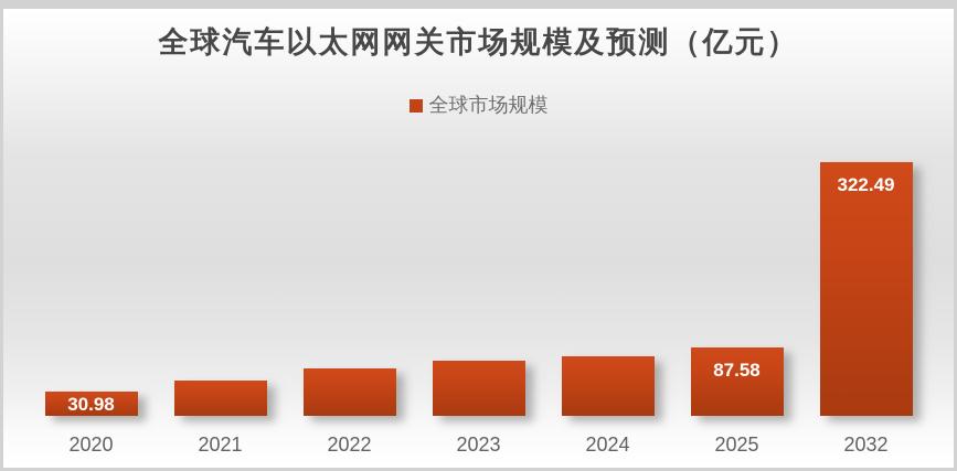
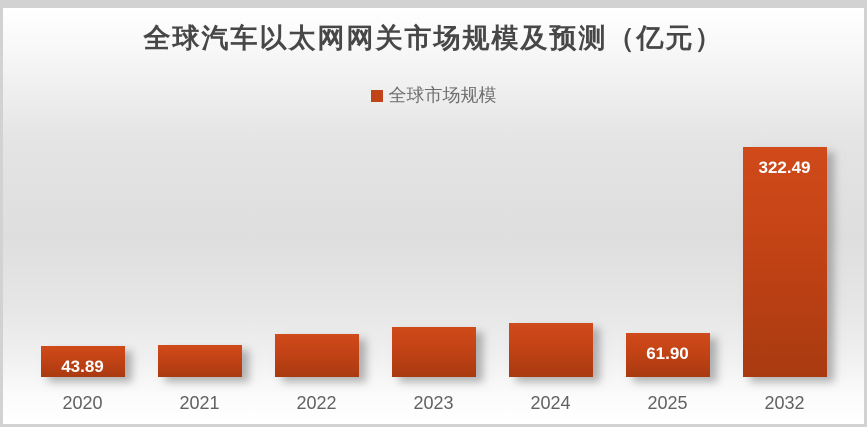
2020: 30.98 -> 43.89
2025: 87.58 -> 61.90
